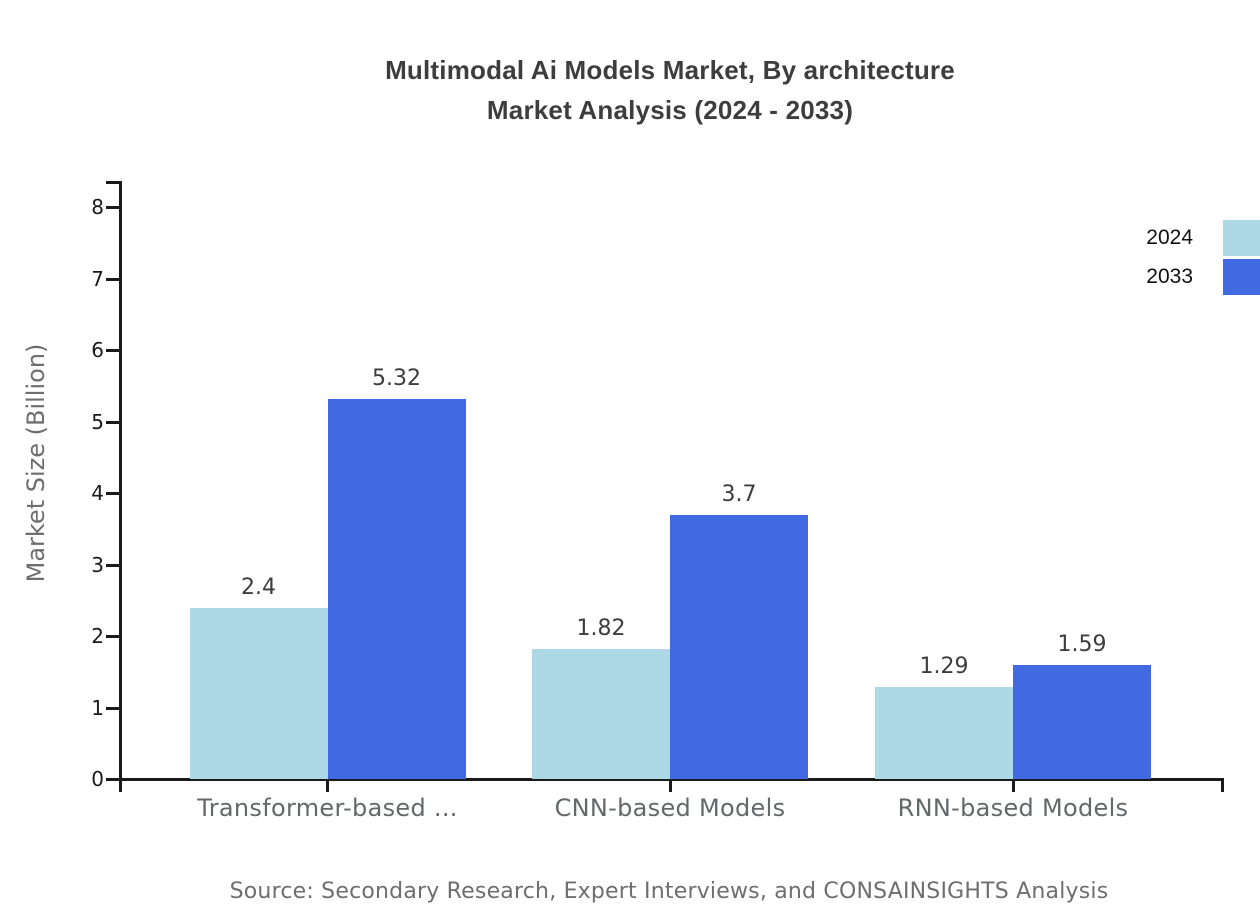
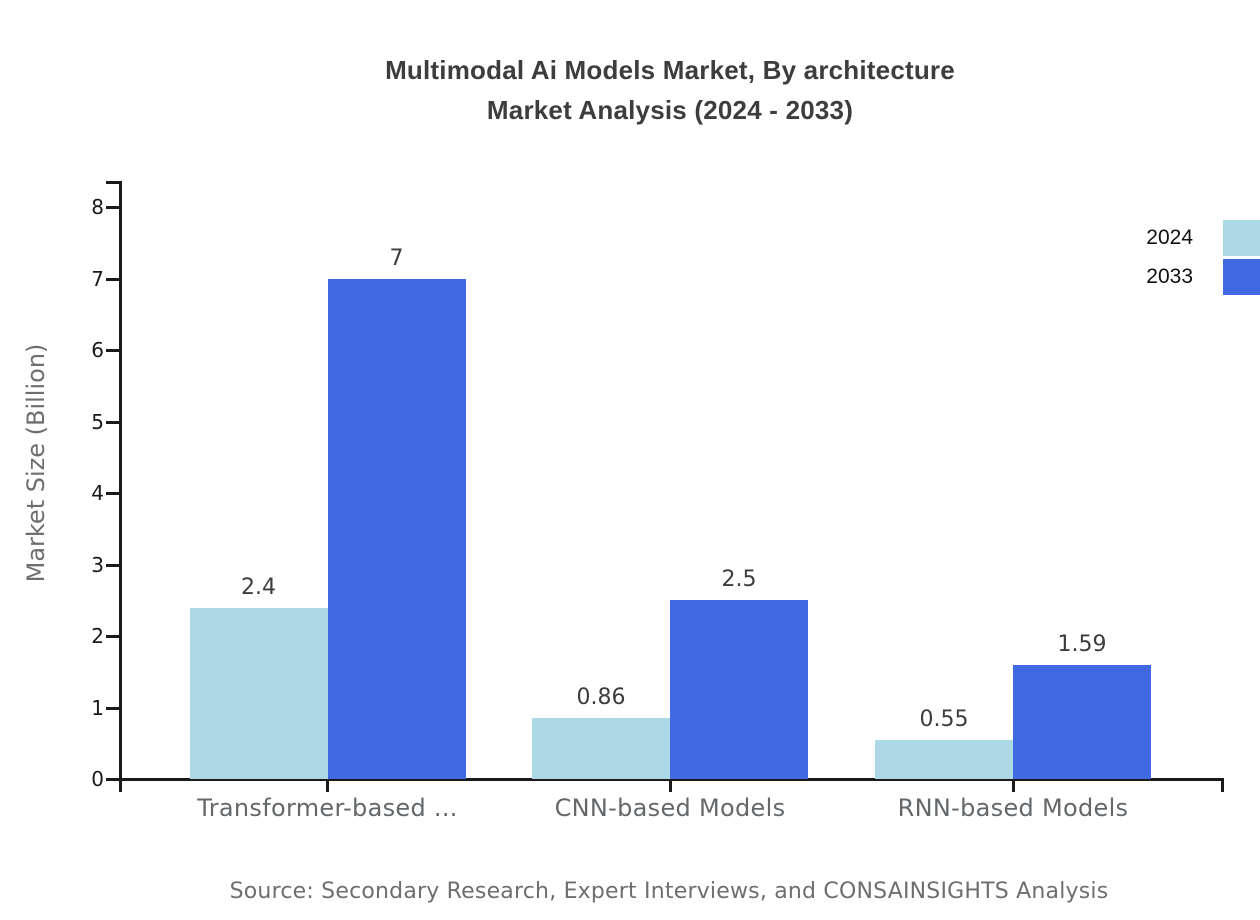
2033/Transformer-based ...: 5.32 -> 7
2024/CNN-based Models: 1.82 -> 0.86
2033/CNN-based Models: 3.7 -> 2.5
2024/RNN-based Models: 1.29 -> 0.55
